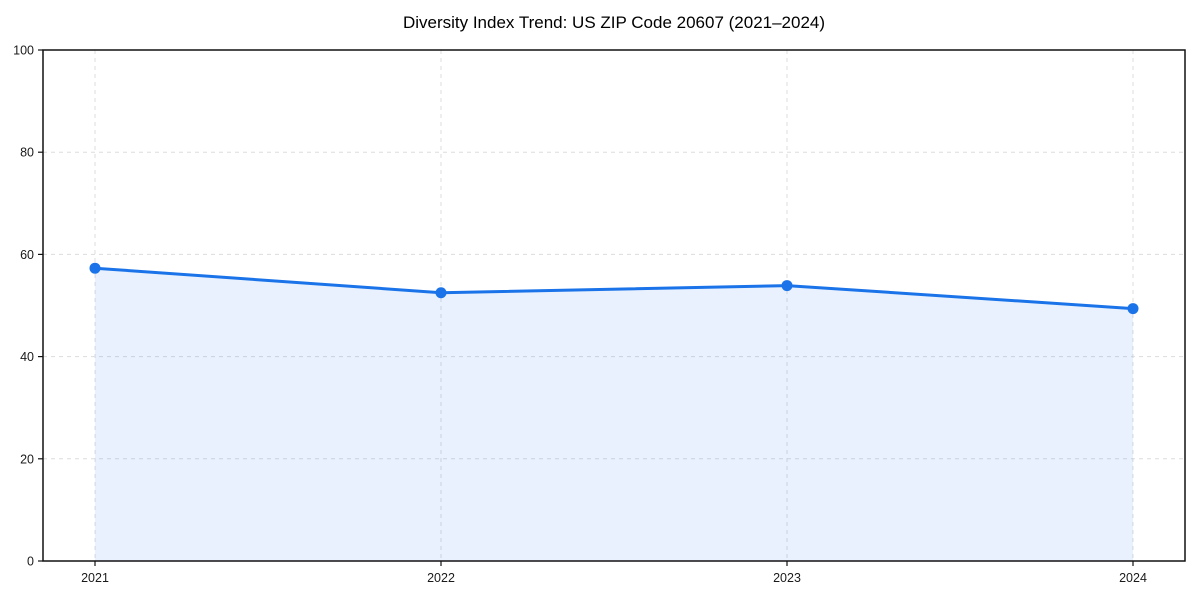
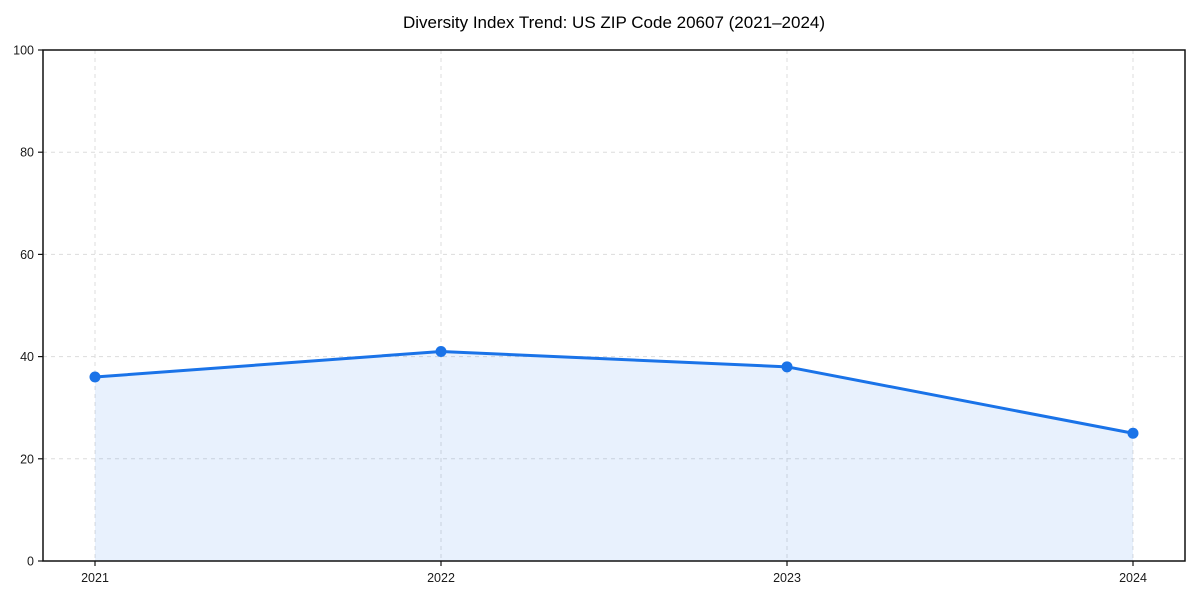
2021: 57 -> 36
2022: 52 -> 41
2023: 54 -> 38
2024: 49 -> 25
